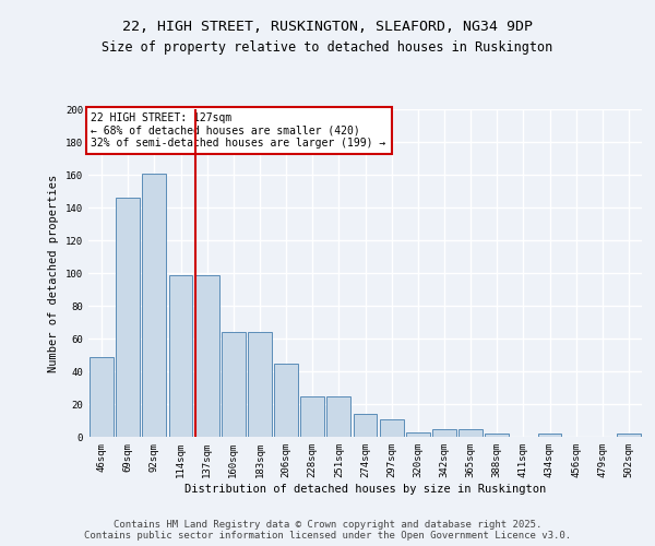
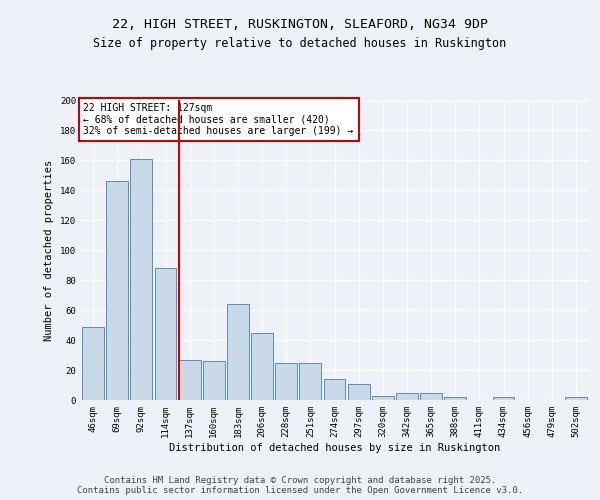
114sqm: 99 -> 88
137sqm: 99 -> 27
160sqm: 64 -> 26
